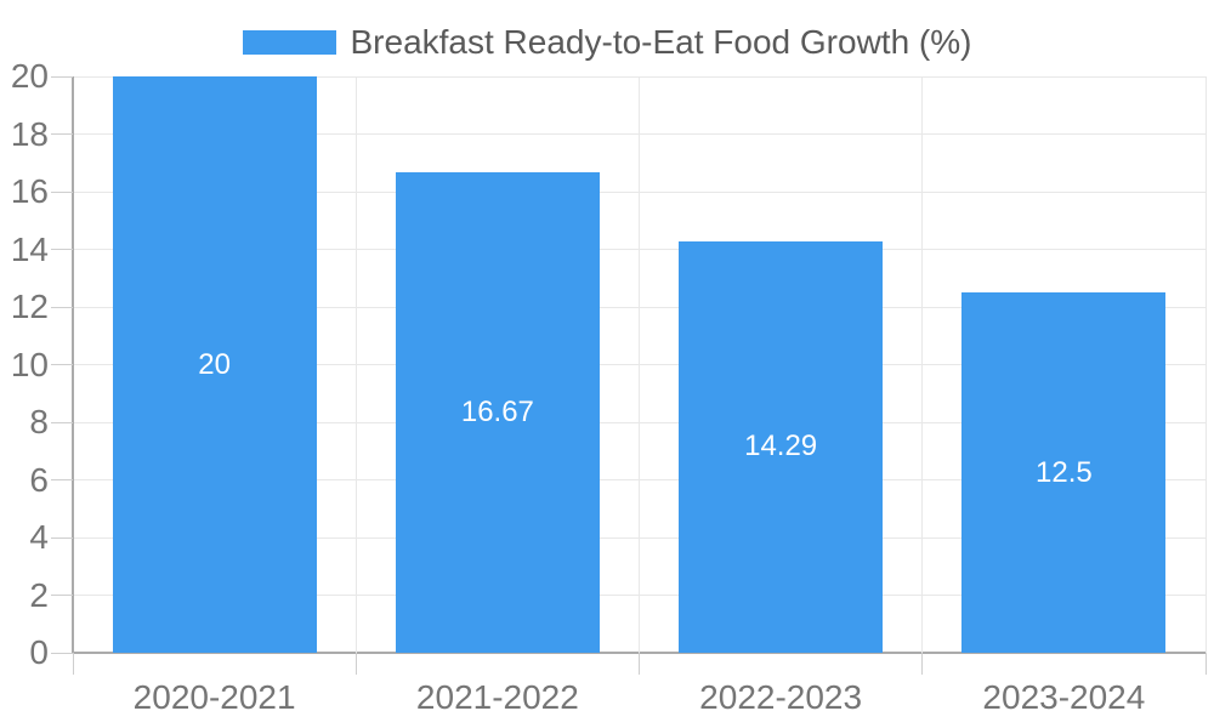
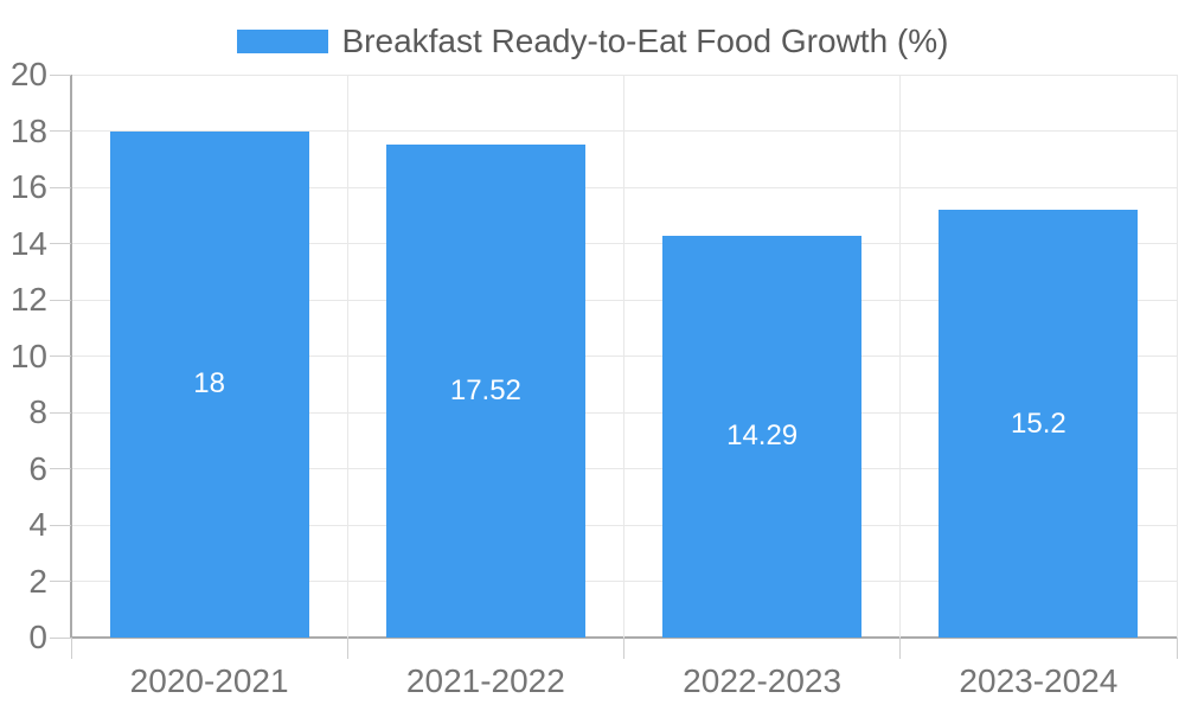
2020-2021: 20 -> 18
2021-2022: 16.67 -> 17.52
2023-2024: 12.5 -> 15.2
